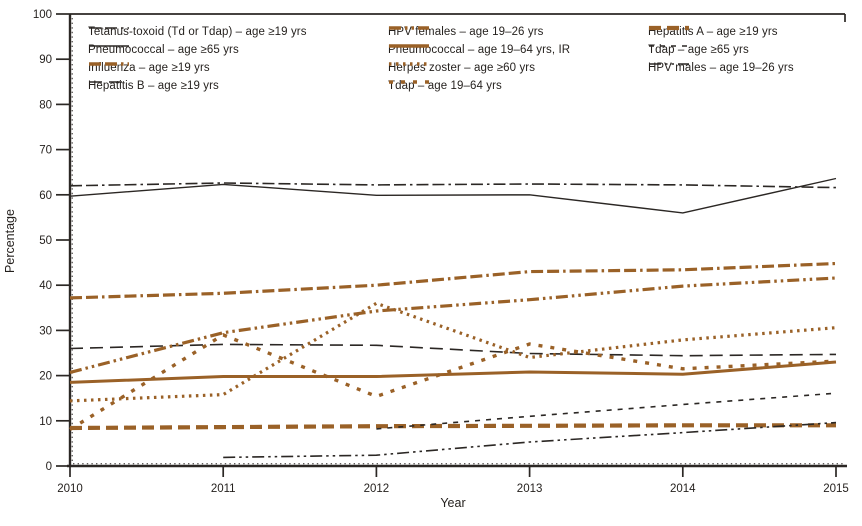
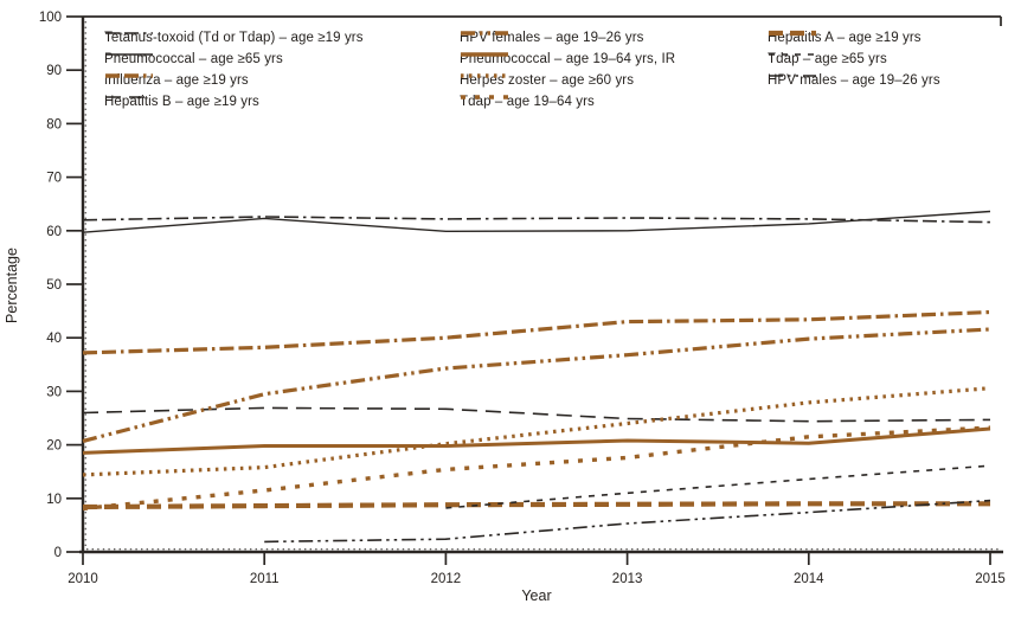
Tdap – age 19–64 yrs/2011: 29 -> 12
Herpes zoster – age ≥60 yrs/2012: 36 -> 20
Tdap – age 19–64 yrs/2013: 27 -> 18
Pneumococcal – age ≥65 yrs/2014: 56 -> 61
